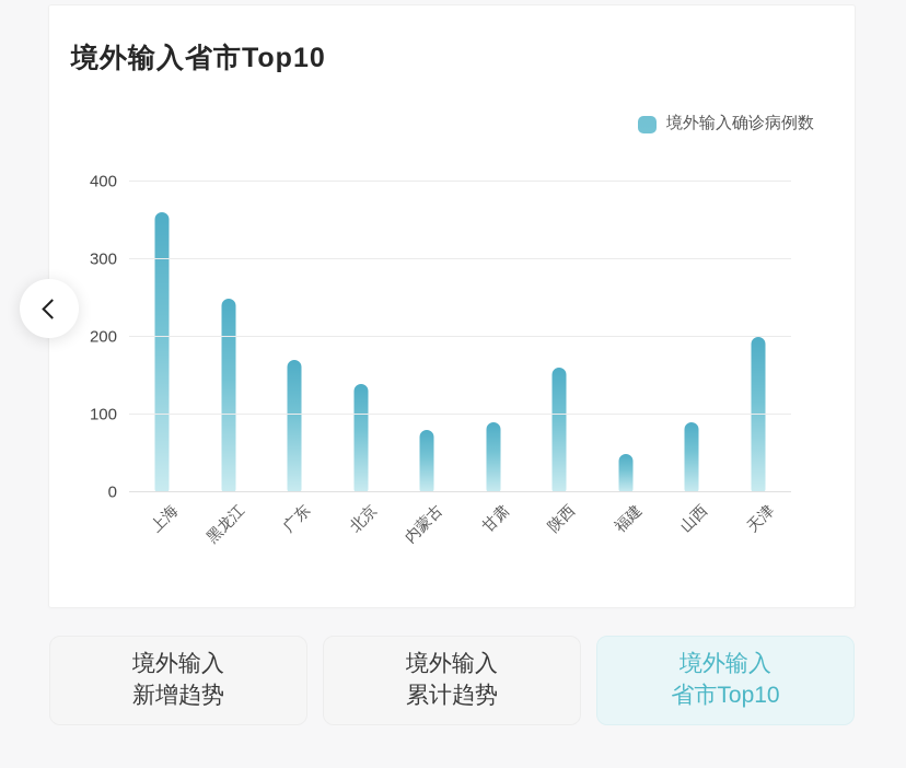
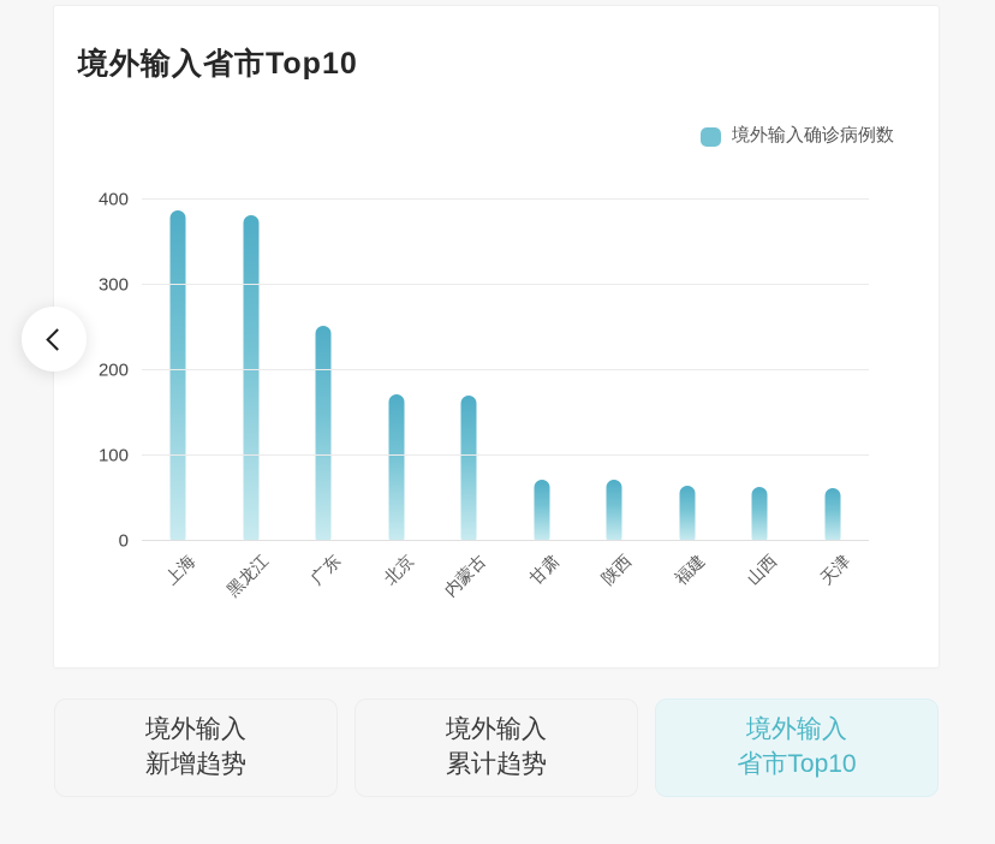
上海: 360 -> 390
黑龙江: 250 -> 380
广东: 170 -> 250
北京: 140 -> 170
内蒙古: 80 -> 170
甘肃: 90 -> 70
陕西: 160 -> 70
福建: 50 -> 60
山西: 90 -> 60
天津: 200 -> 60
